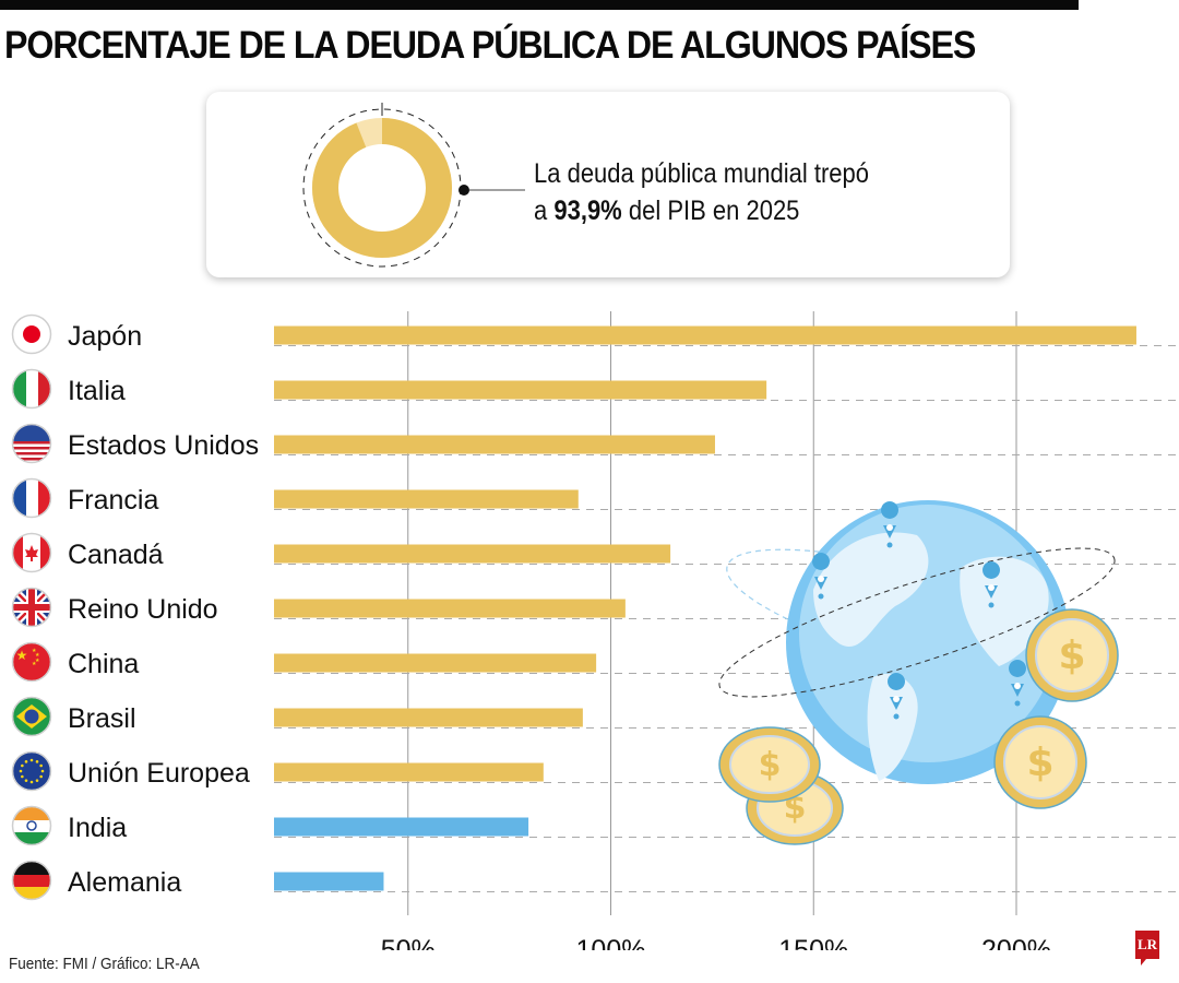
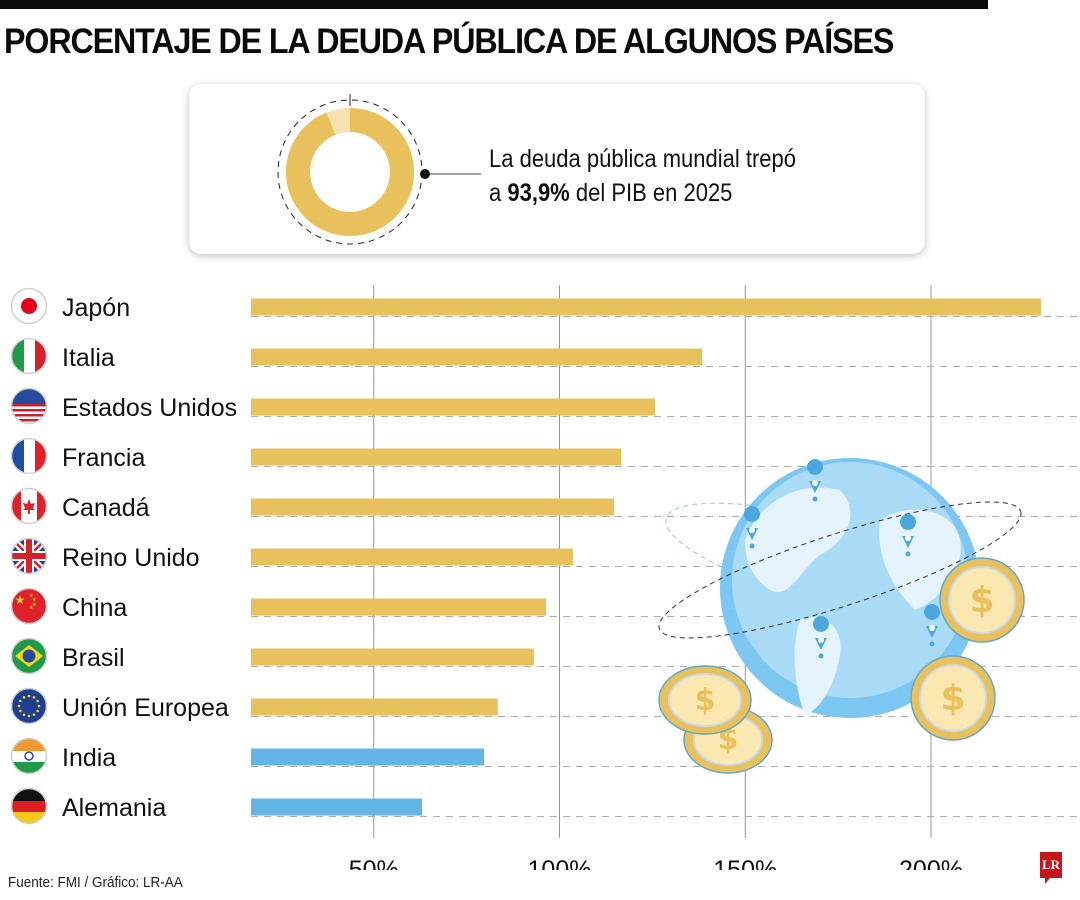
Francia: 92% -> 117%
Alemania: 44% -> 63%
